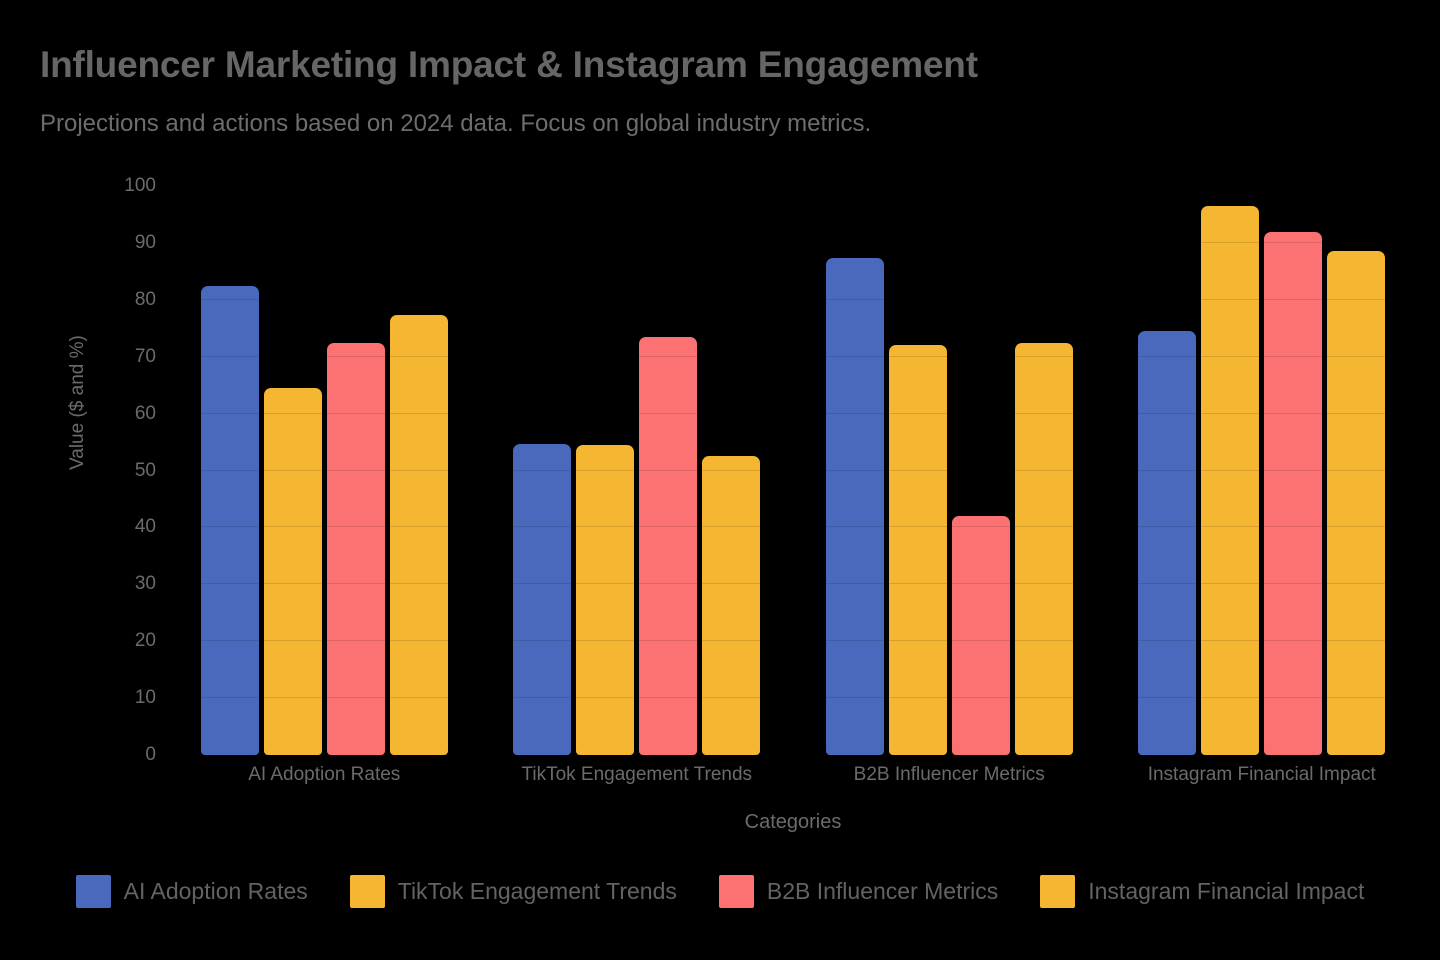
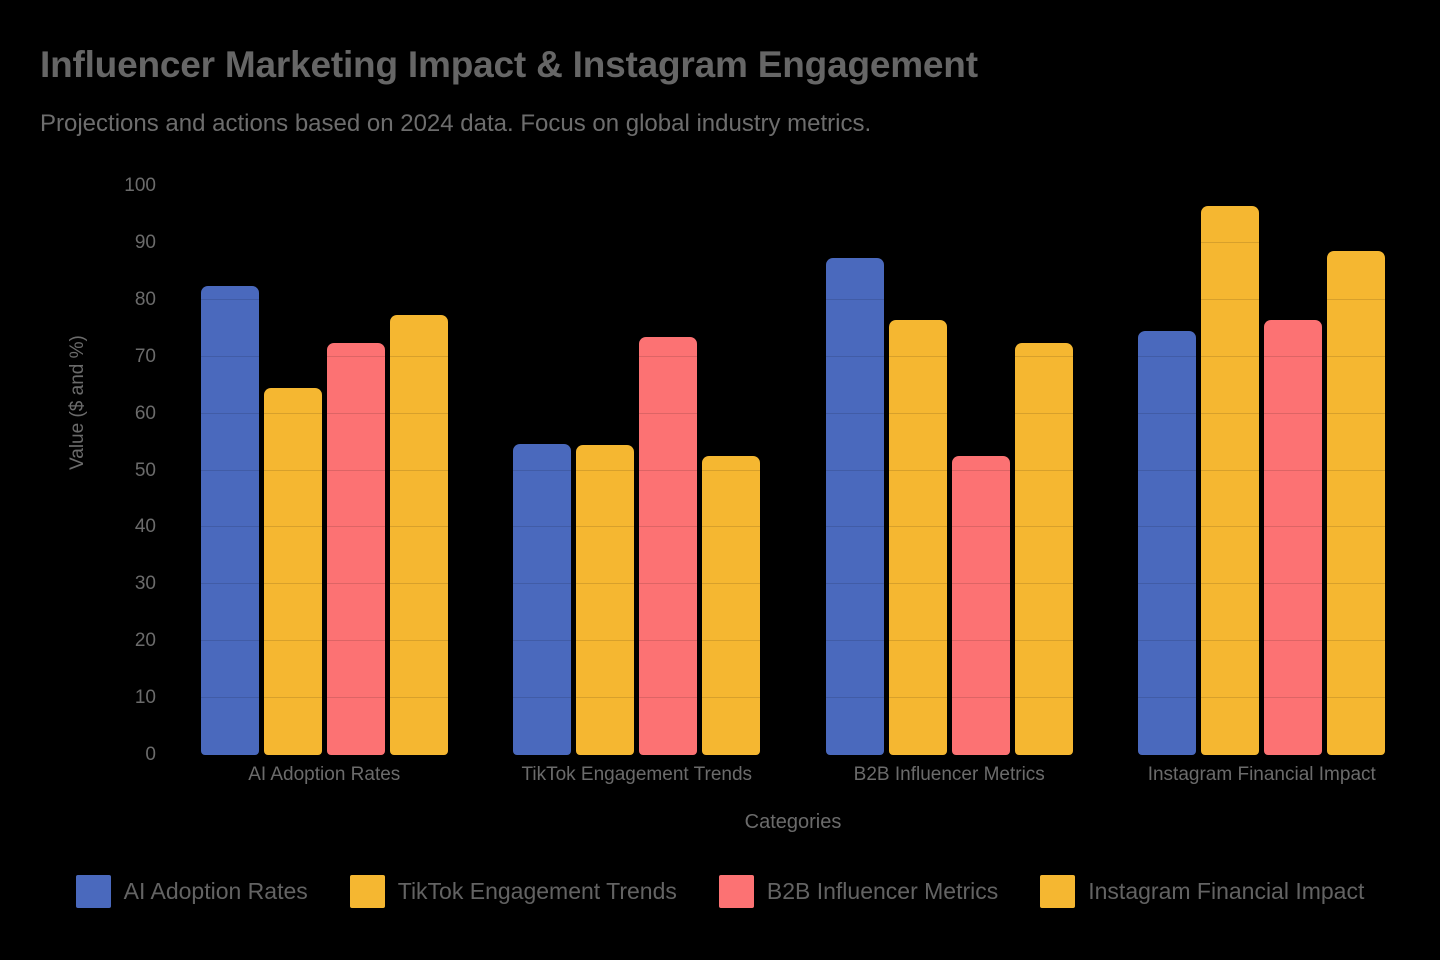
TikTok Engagement Trends/B2B Influencer Metrics: 72 -> 76
B2B Influencer Metrics/B2B Influencer Metrics: 42 -> 52
B2B Influencer Metrics/Instagram Financial Impact: 92 -> 76
